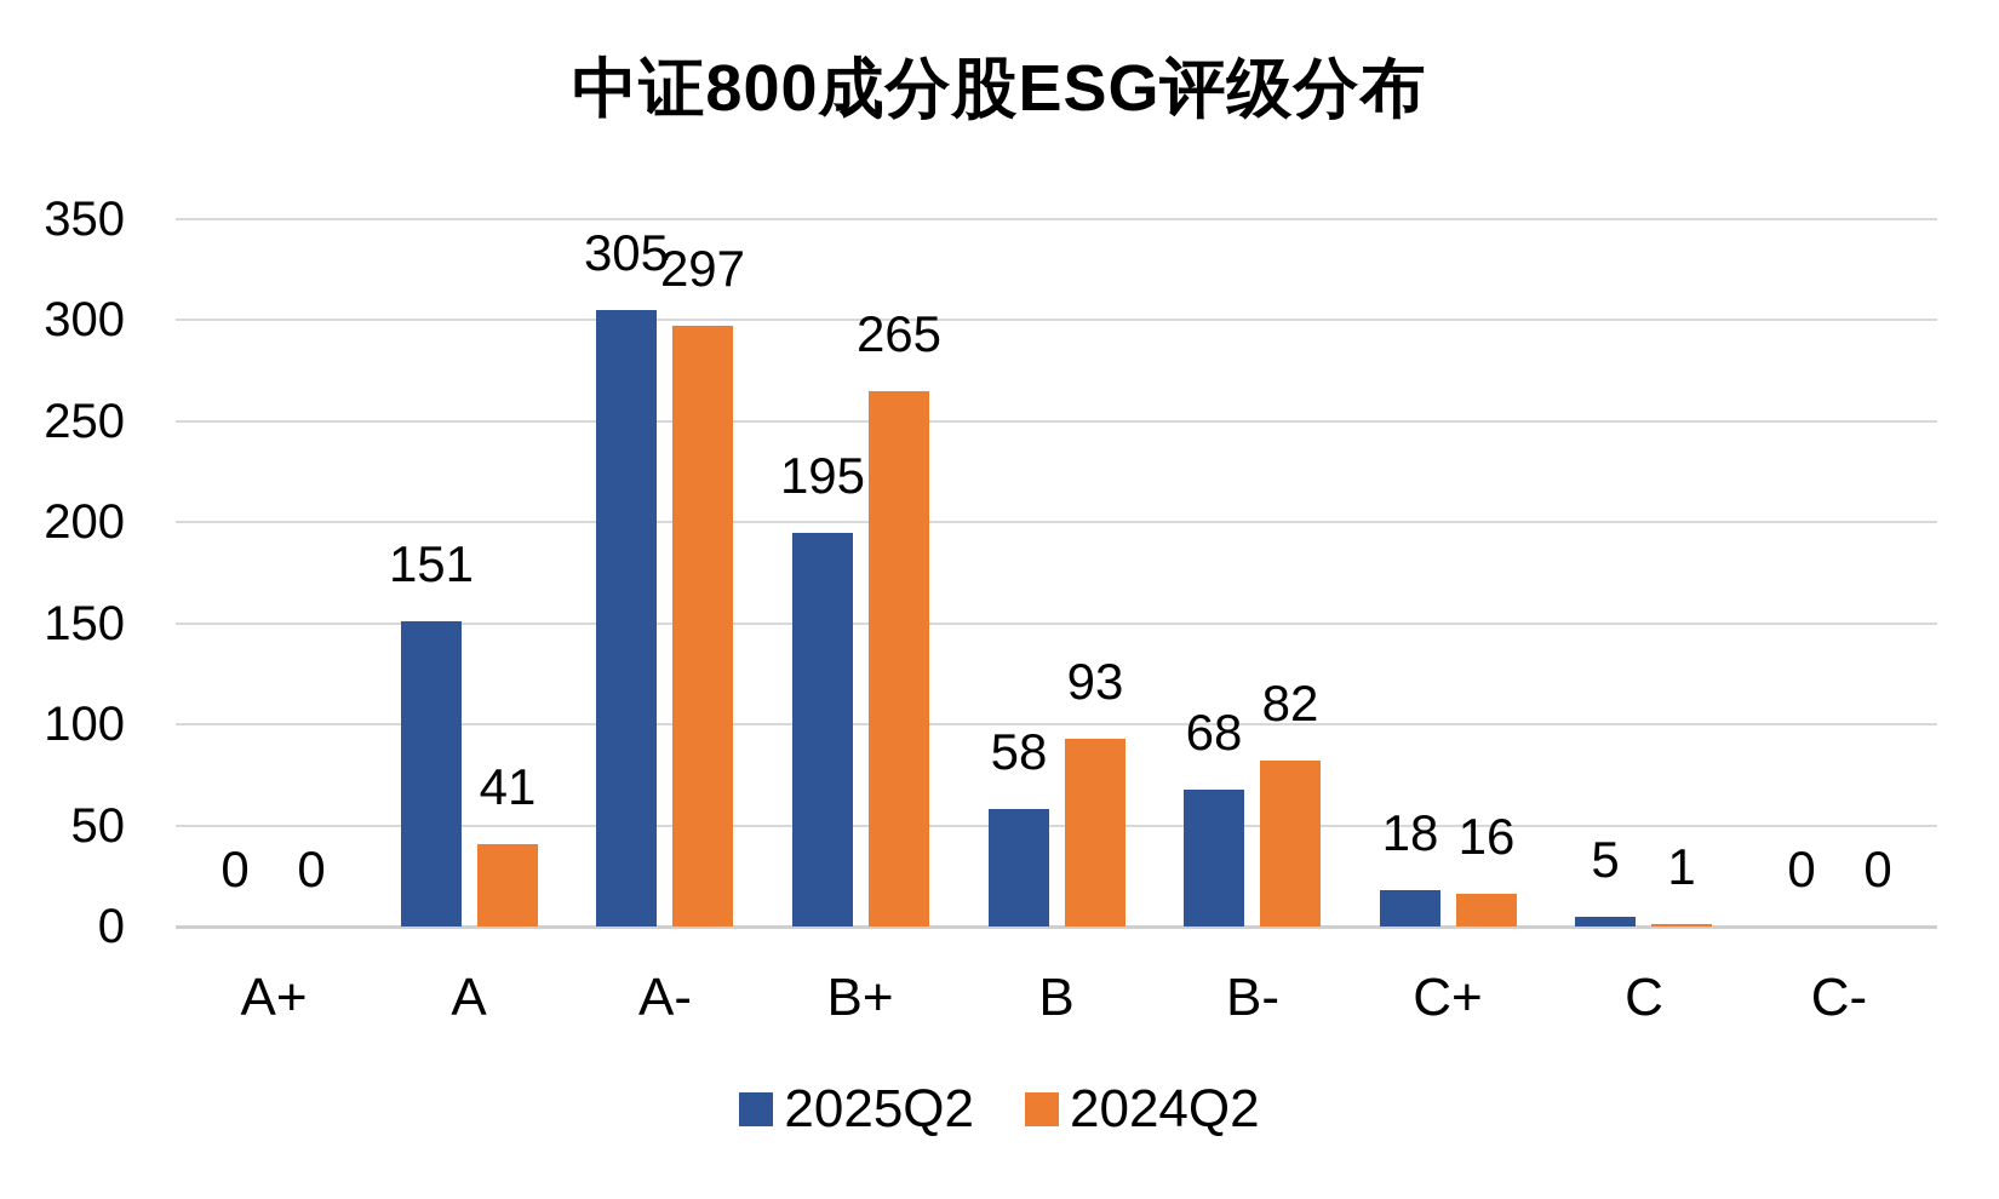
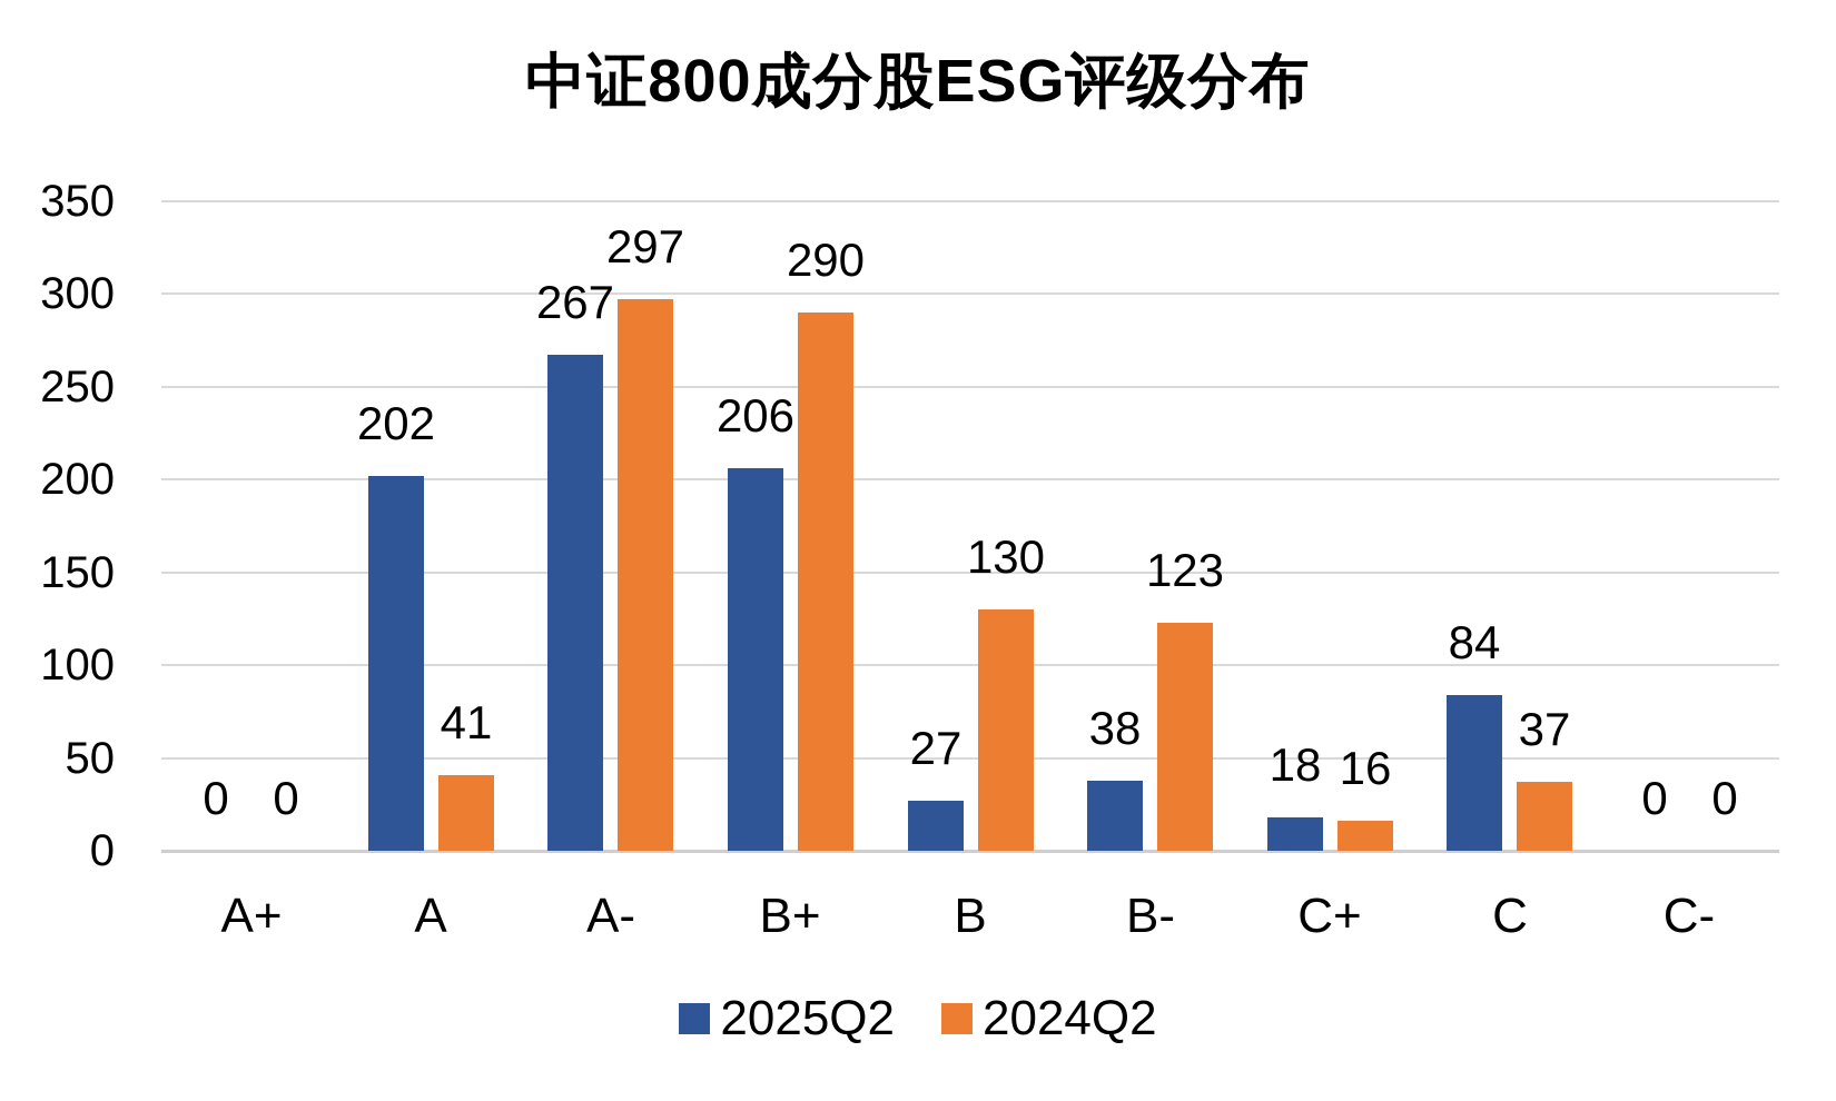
2025Q2/A: 151 -> 202
2025Q2/A-: 305 -> 267
2025Q2/B+: 195 -> 206
2024Q2/B+: 265 -> 290
2025Q2/B: 58 -> 27
2024Q2/B: 93 -> 130
2025Q2/B-: 68 -> 38
2024Q2/B-: 82 -> 123
2025Q2/C: 5 -> 84
2024Q2/C: 1 -> 37
